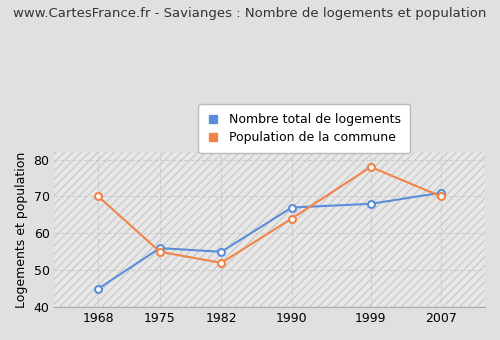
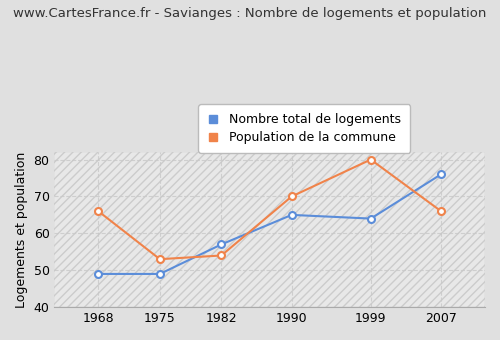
Nombre total de logements/1968: 45 -> 49
Population de la commune/1968: 70 -> 66
Nombre total de logements/1975: 56 -> 49
Population de la commune/1975: 55 -> 53
Nombre total de logements/1982: 55 -> 57
Population de la commune/1982: 52 -> 54
Nombre total de logements/1990: 67 -> 65
Population de la commune/1990: 64 -> 70
Nombre total de logements/1999: 68 -> 64
Population de la commune/1999: 78 -> 80
Nombre total de logements/2007: 71 -> 76
Population de la commune/2007: 70 -> 66
